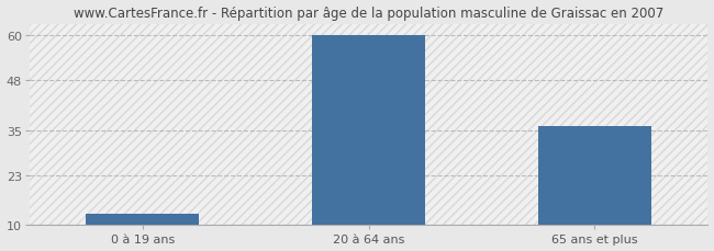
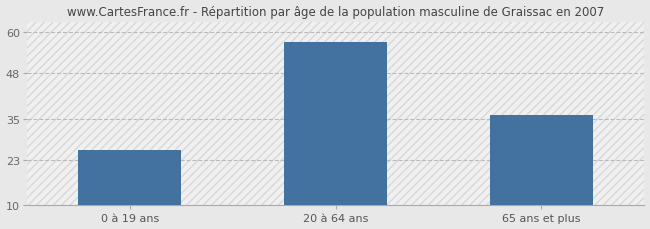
0 à 19 ans: 13 -> 26
20 à 64 ans: 60 -> 57
